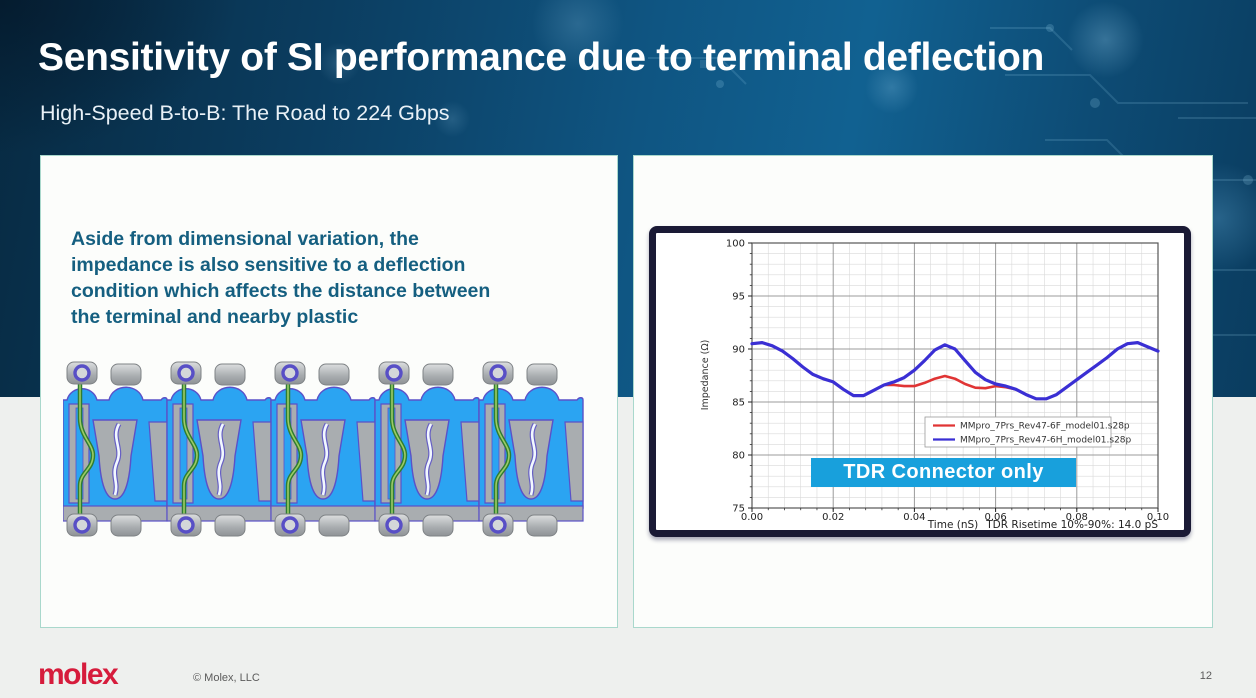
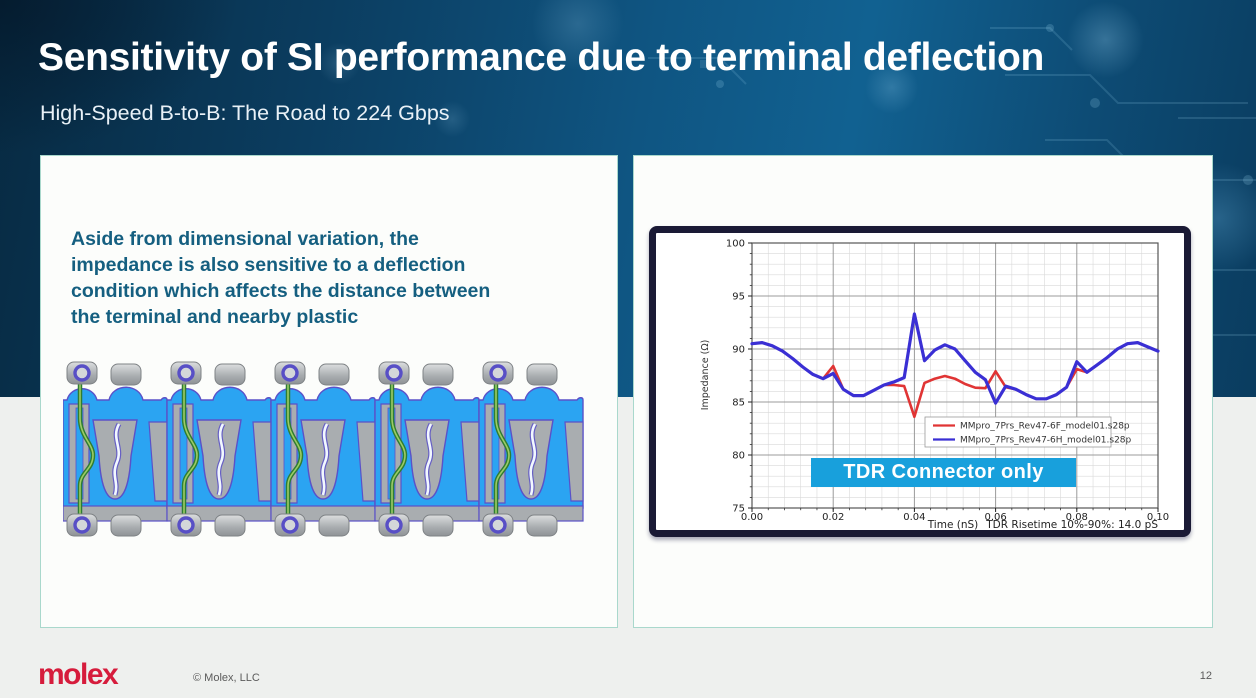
MMpro_7Prs_Rev47-6F_model01.s28p/0.02: 86.9 -> 88.4
MMpro_7Prs_Rev47-6H_model01.s28p/0.02: 86.9 -> 87.7
MMpro_7Prs_Rev47-6F_model01.s28p/0.04: 86.5 -> 83.6
MMpro_7Prs_Rev47-6H_model01.s28p/0.04: 88.0 -> 93.3
MMpro_7Prs_Rev47-6F_model01.s28p/0.06: 86.5 -> 87.9
MMpro_7Prs_Rev47-6H_model01.s28p/0.06: 86.7 -> 84.9
MMpro_7Prs_Rev47-6F_model01.s28p/0.08: 87.1 -> 88.1
MMpro_7Prs_Rev47-6H_model01.s28p/0.08: 87.1 -> 88.8
